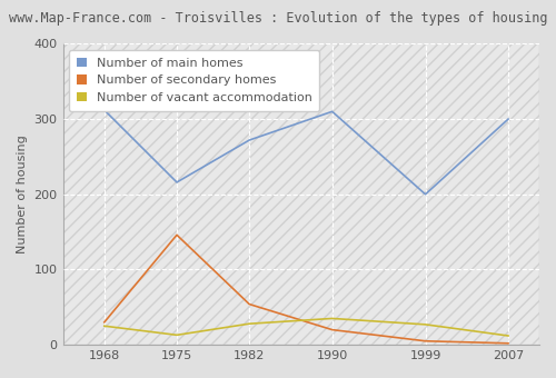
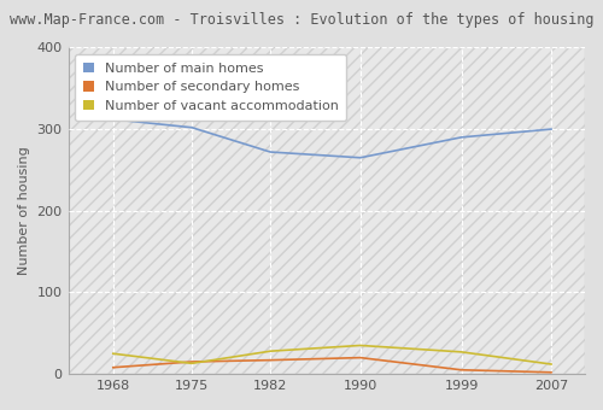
Number of secondary homes/1968: 30 -> 8
Number of main homes/1975: 216 -> 302
Number of secondary homes/1975: 146 -> 15
Number of secondary homes/1982: 54 -> 17
Number of main homes/1990: 310 -> 265
Number of main homes/1999: 200 -> 290
